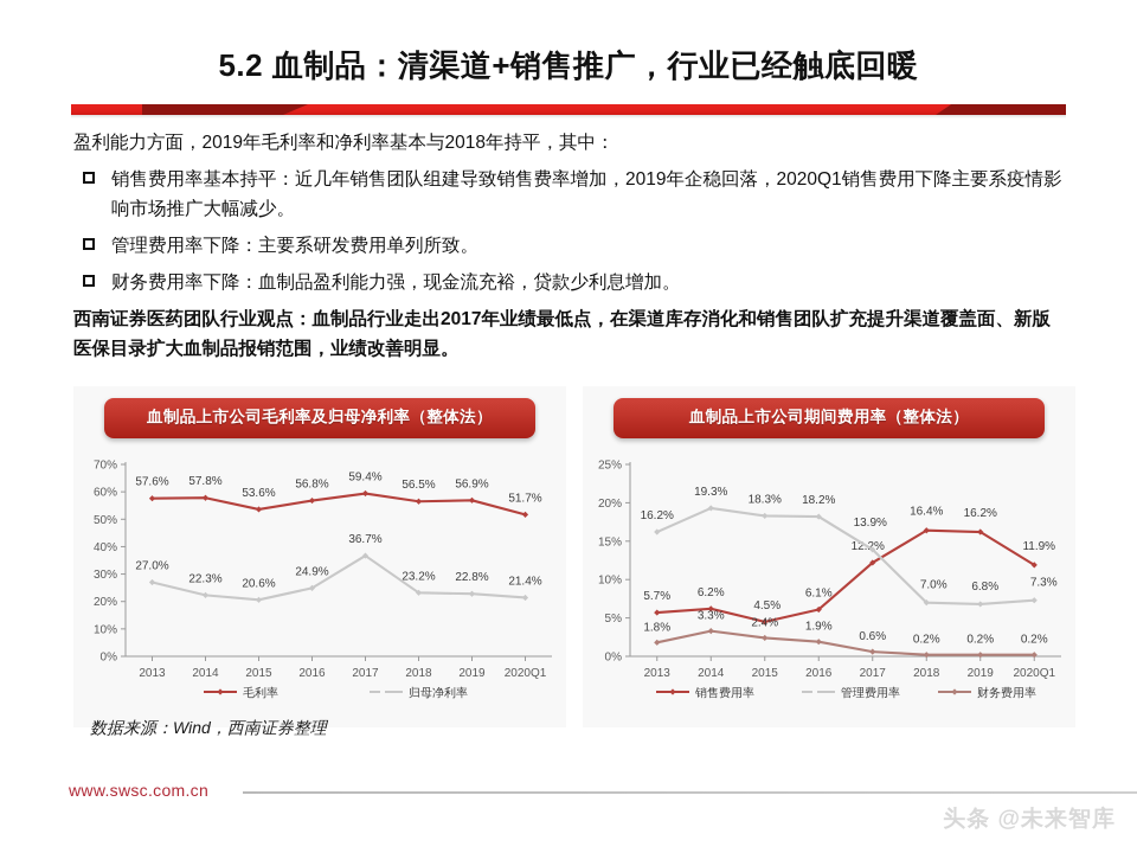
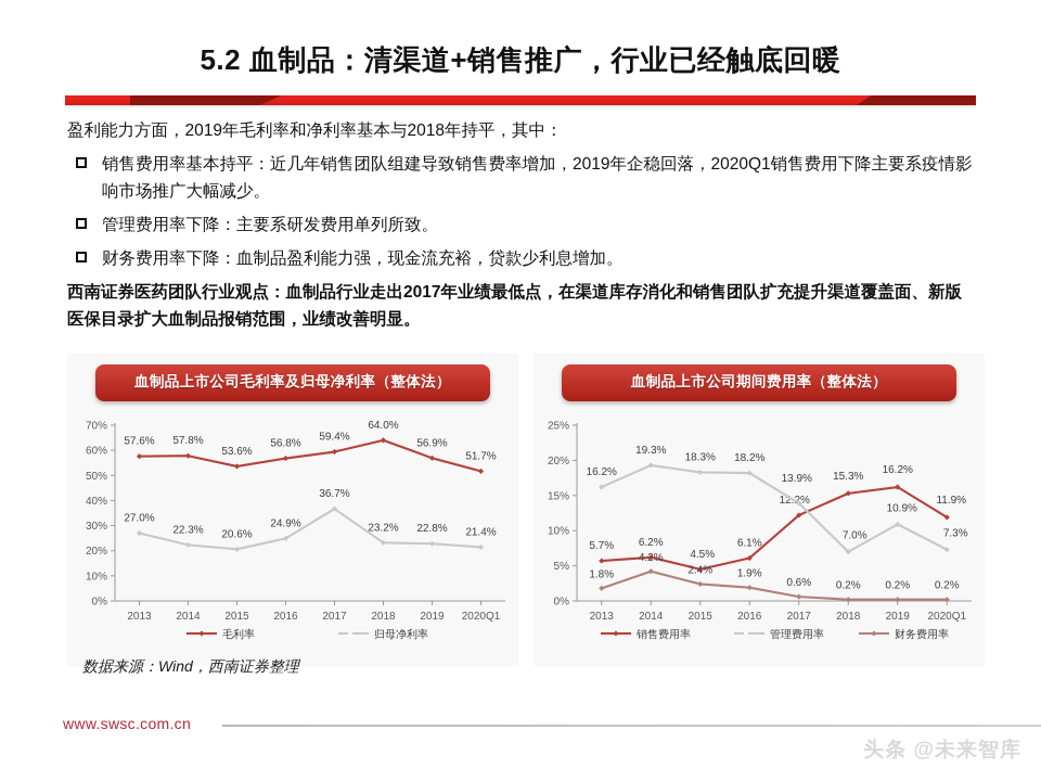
血制品上市公司毛利率及归母净利率（整体法）/毛利率/2018: 56.5% -> 64.0%
血制品上市公司期间费用率（整体法）/财务费用率/2014: 3.3% -> 4.2%
血制品上市公司期间费用率（整体法）/销售费用率/2018: 16.4% -> 15.3%
血制品上市公司期间费用率（整体法）/管理费用率/2019: 6.8% -> 10.9%
